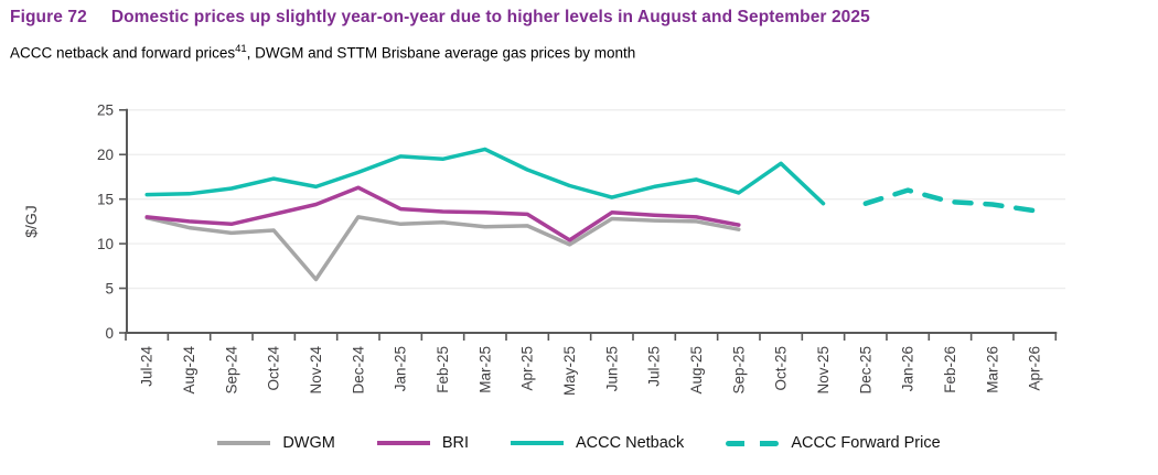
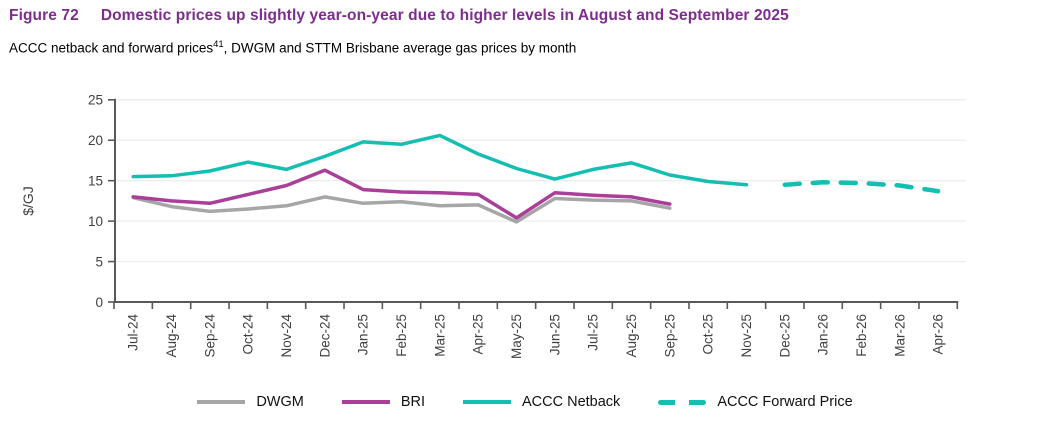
DWGM/Nov-24: 6 -> 12
ACCC Netback/Oct-25: 19 -> 15
ACCC Forward Price/Jan-26: 16 -> 15
